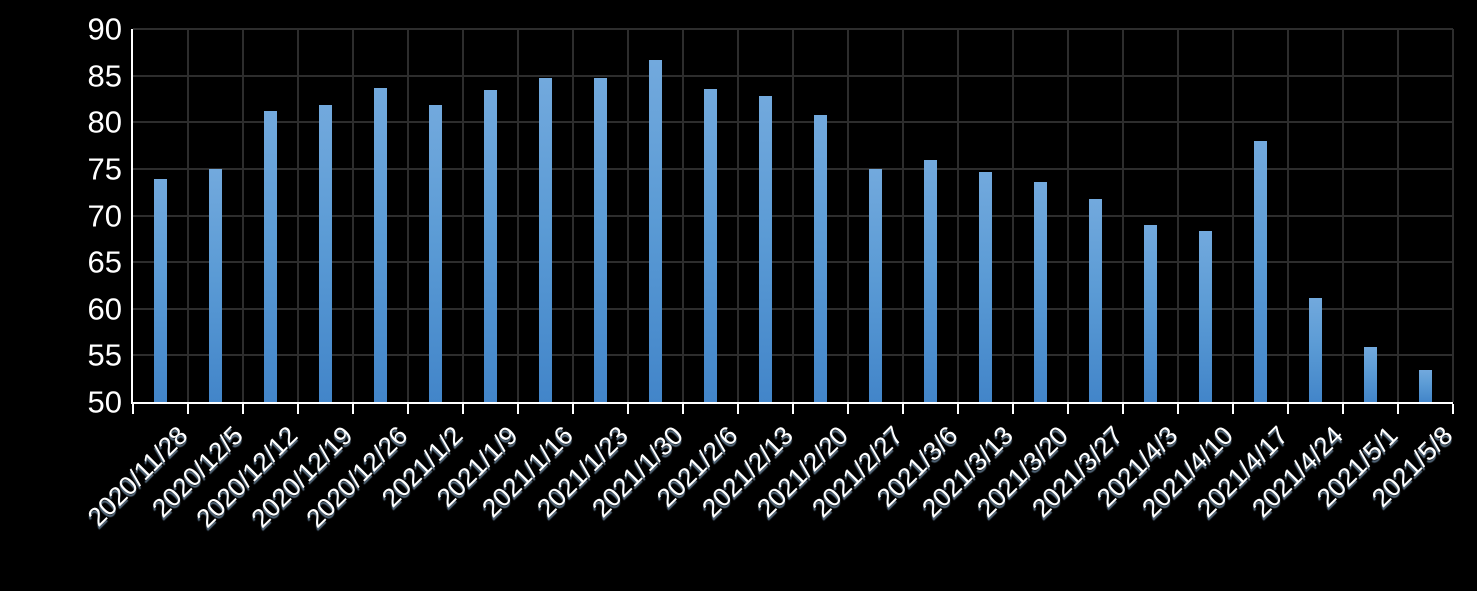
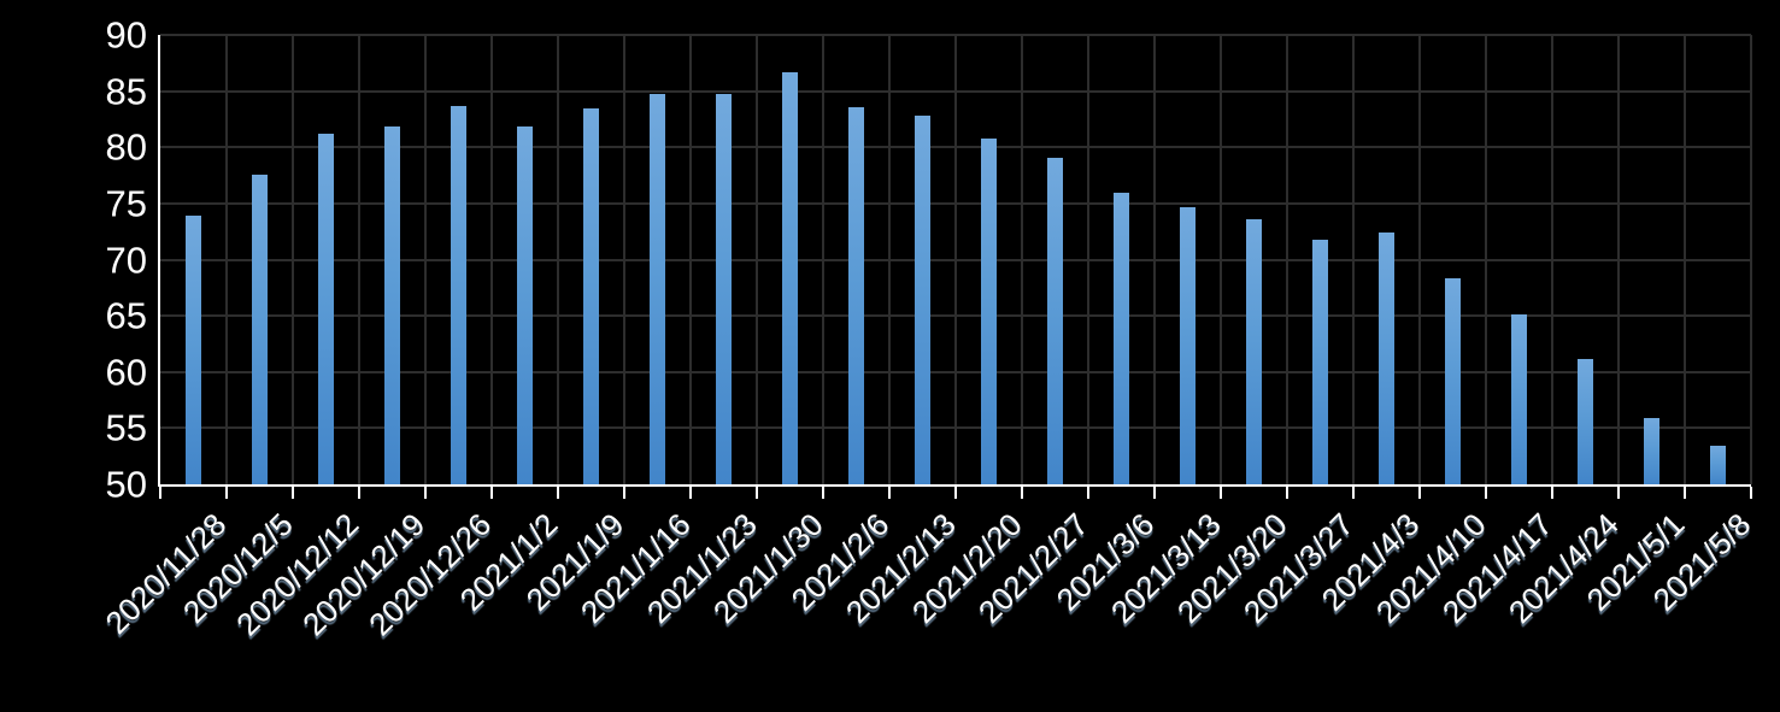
2020/12/5: 75 -> 78
2021/2/27: 75 -> 79
2021/4/3: 69 -> 72
2021/4/17: 78 -> 65
